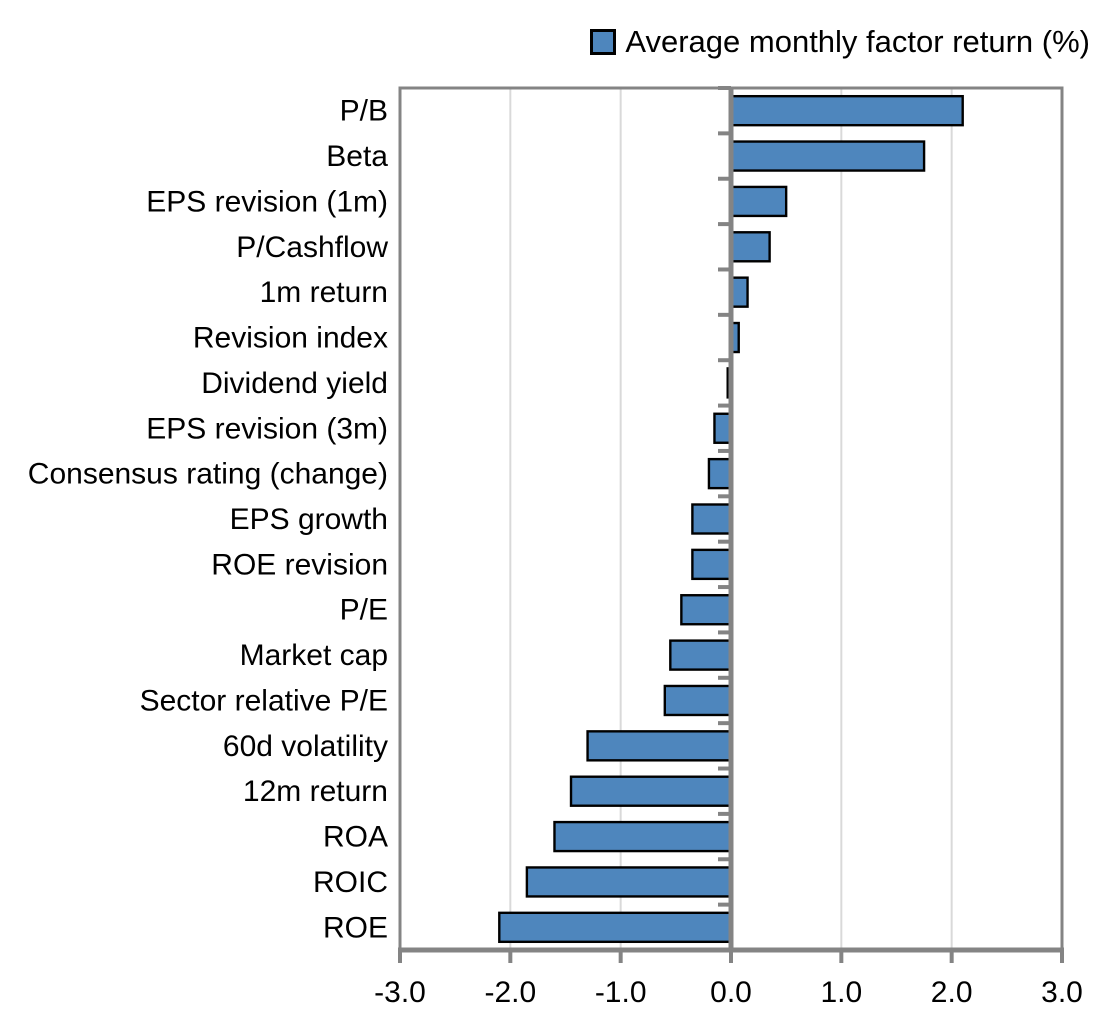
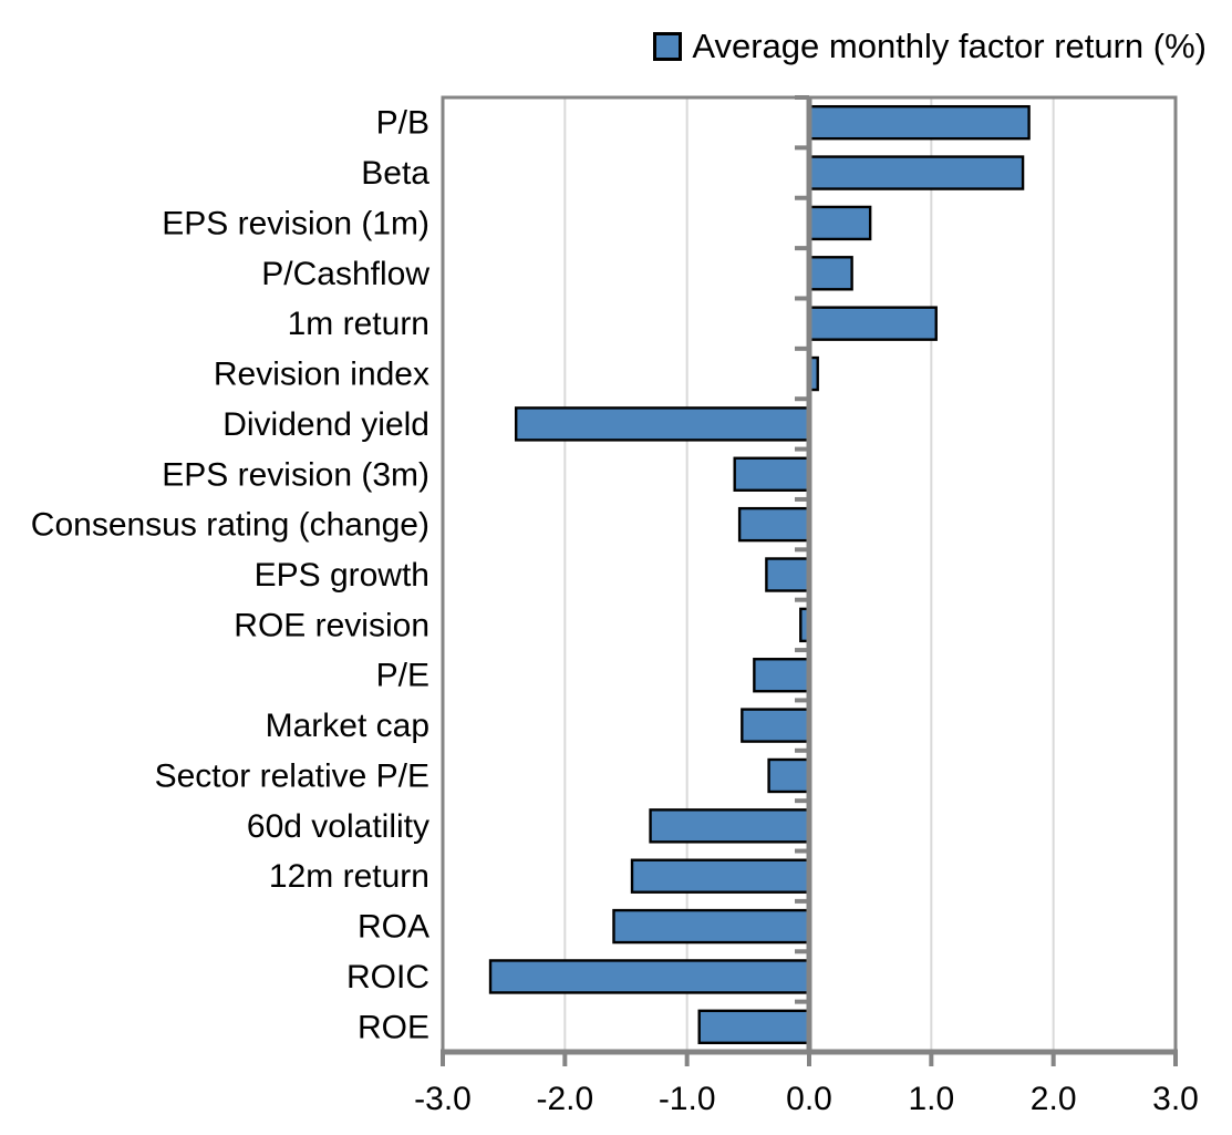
P/B: 2.10 -> 1.80
1m return: 0.15 -> 1.04
Dividend yield: -0.03 -> -2.40
EPS revision (3m): -0.15 -> -0.61
Consensus rating (change): -0.20 -> -0.57
ROE revision: -0.35 -> -0.07
Sector relative P/E: -0.60 -> -0.33
ROIC: -1.85 -> -2.61
ROE: -2.10 -> -0.90
